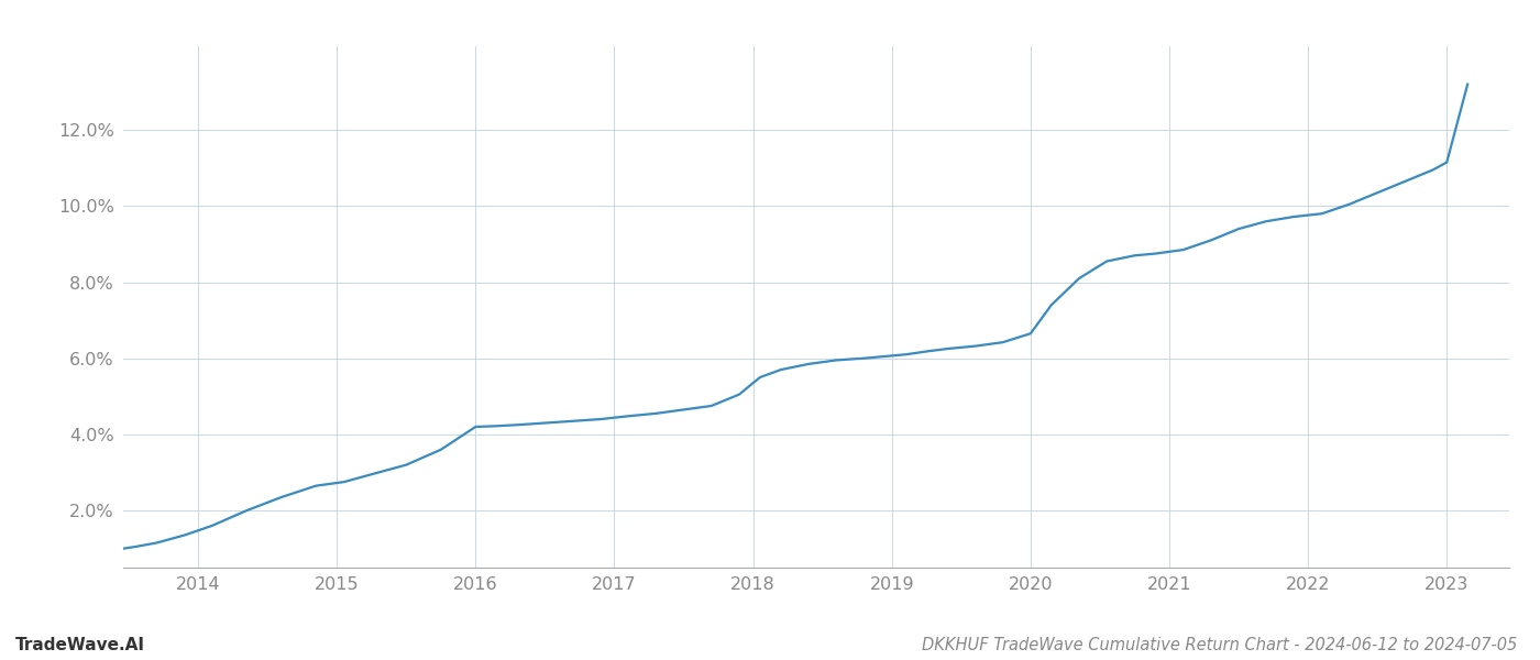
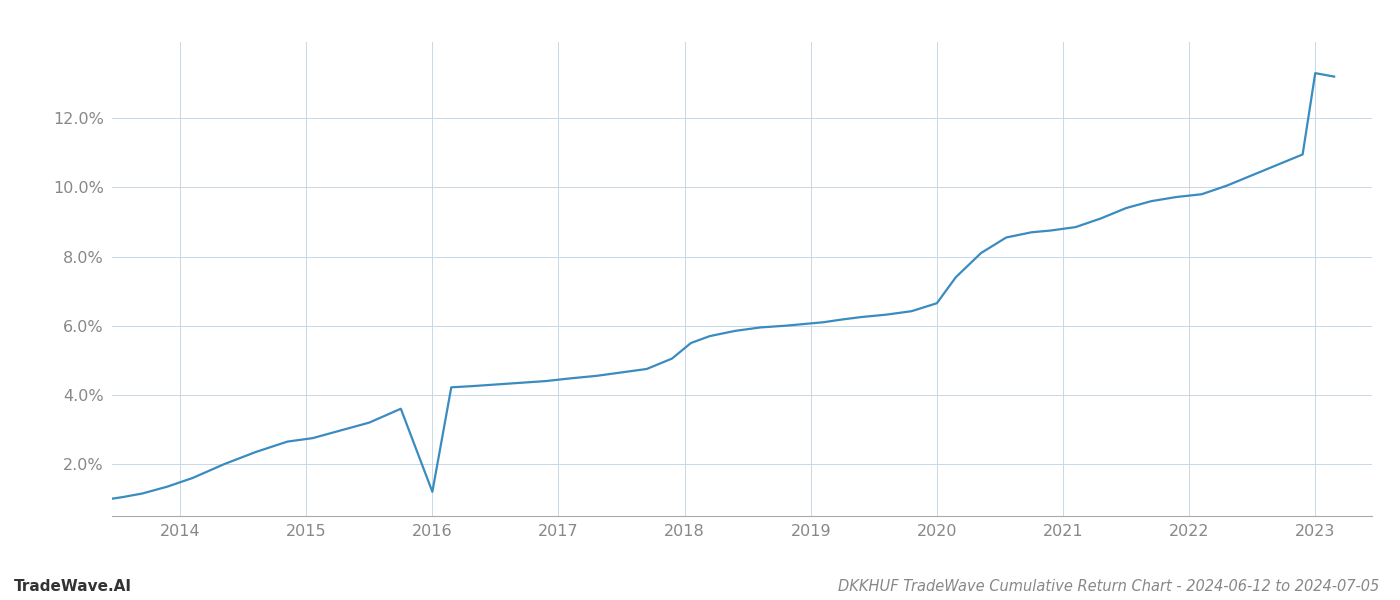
2016: 4.20% -> 1.20%
2023: 11.15% -> 13.30%
